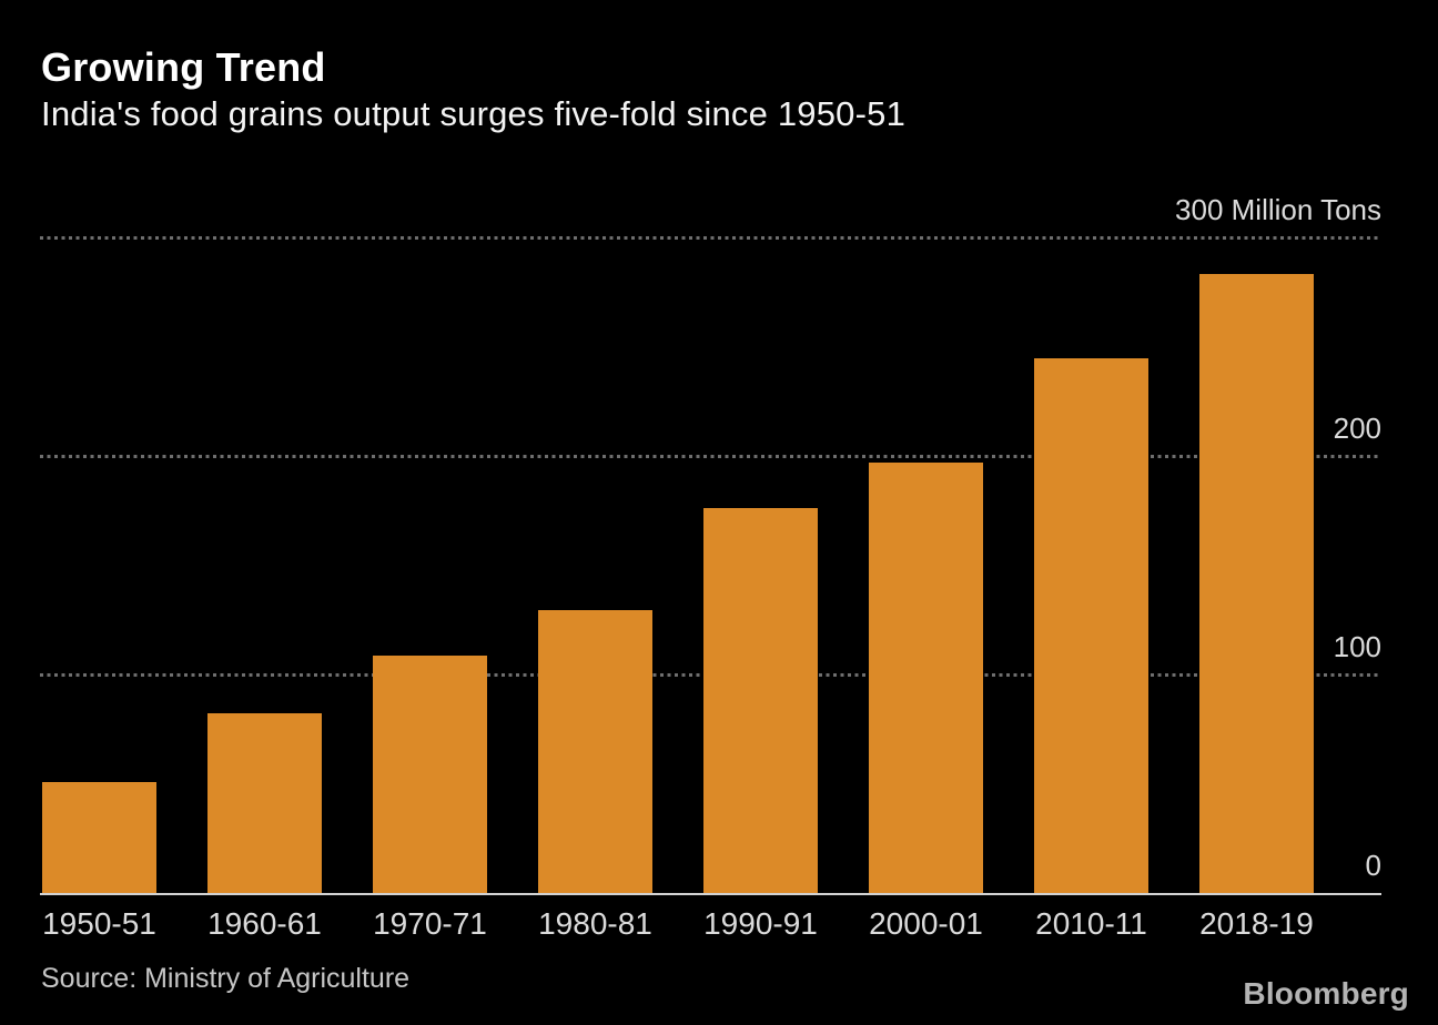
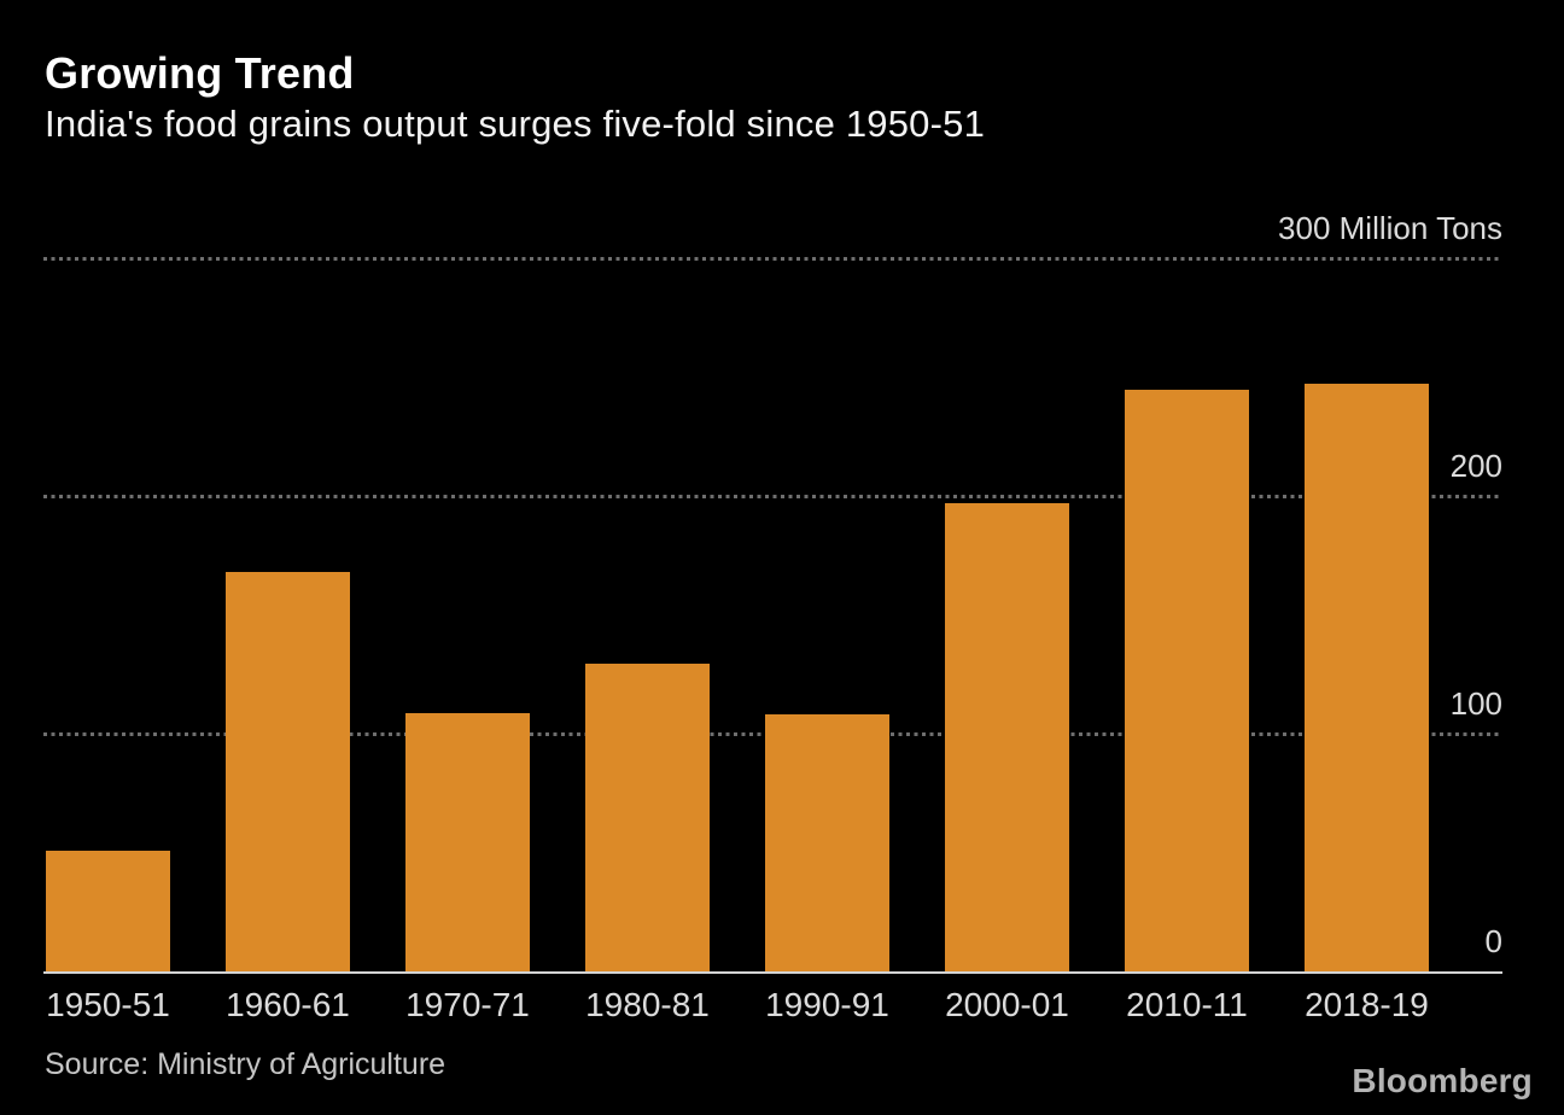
1960-61: 82 -> 168
1990-91: 176 -> 108
2018-19: 283 -> 247
